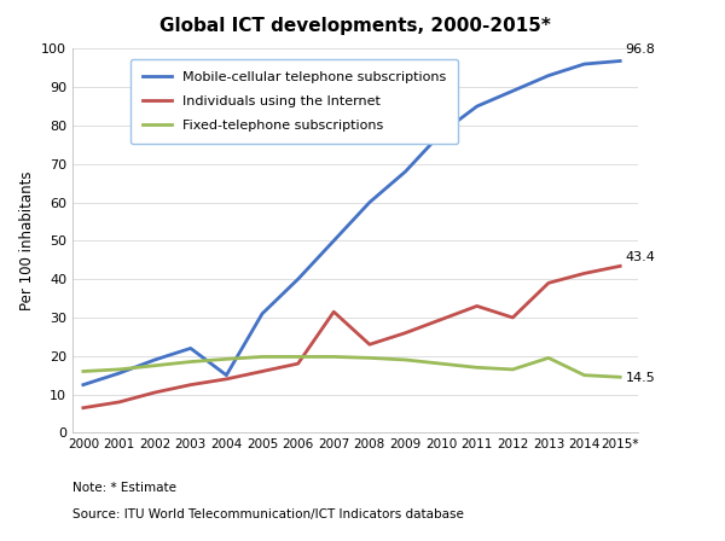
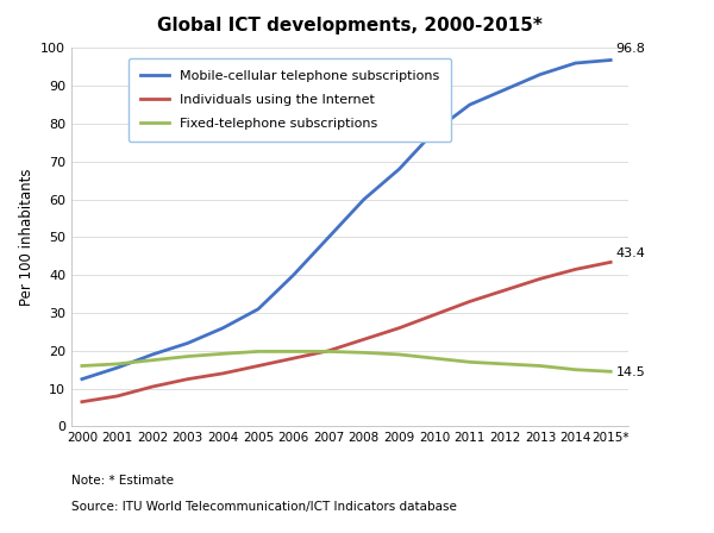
Mobile-cellular telephone subscriptions/2004: 15.0 -> 26.0
Individuals using the Internet/2007: 31.5 -> 20.0
Individuals using the Internet/2012: 30.0 -> 36.0
Fixed-telephone subscriptions/2013: 19.5 -> 16.0
